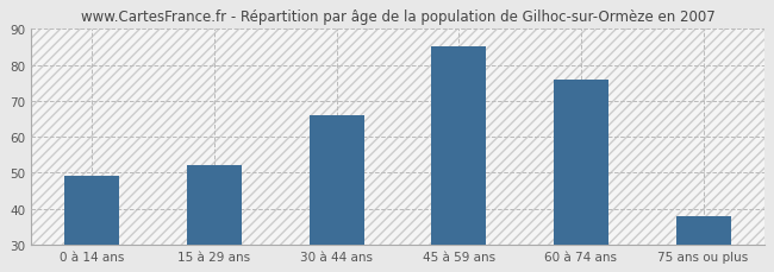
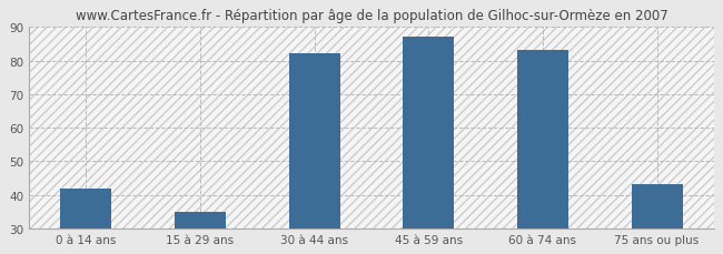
0 à 14 ans: 49 -> 42
15 à 29 ans: 52 -> 35
30 à 44 ans: 66 -> 82
45 à 59 ans: 85 -> 87
60 à 74 ans: 76 -> 83
75 ans ou plus: 38 -> 43
